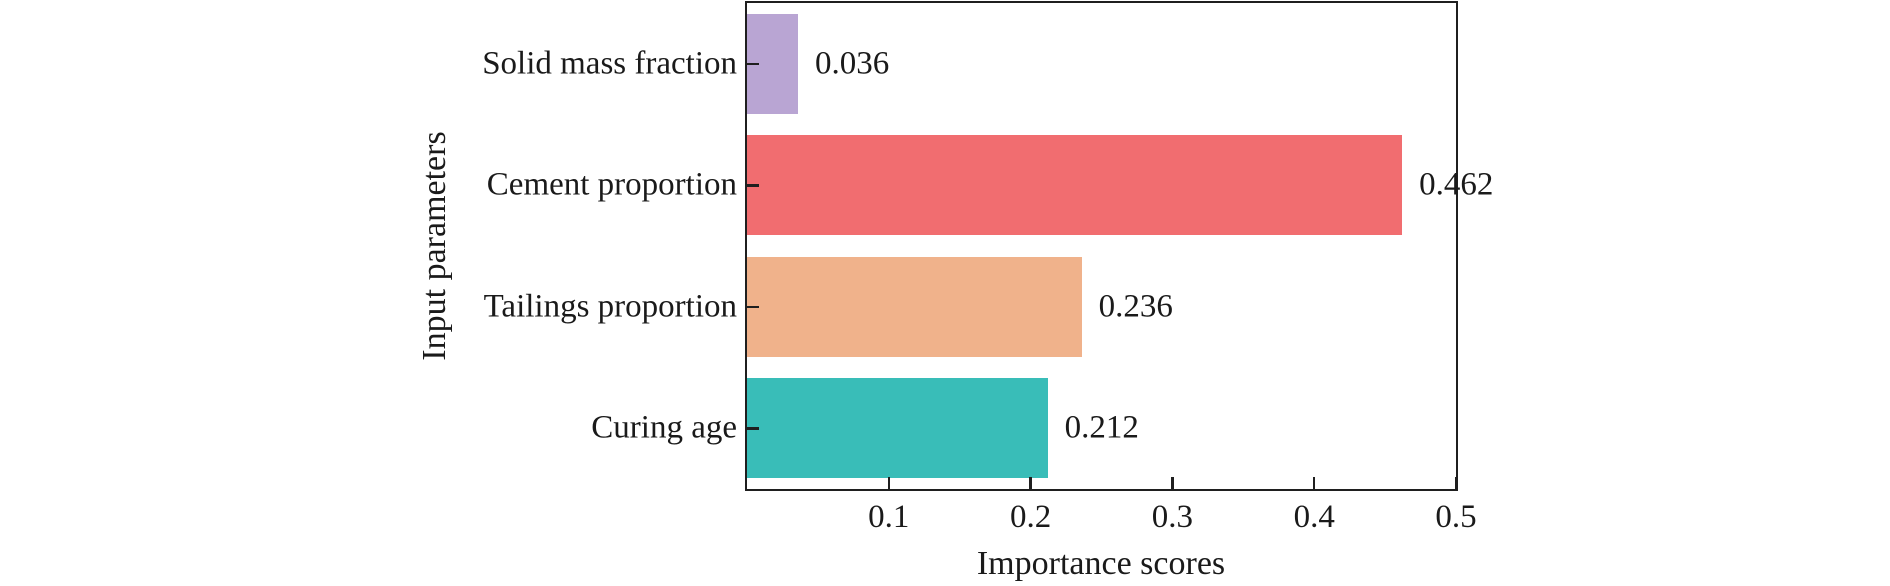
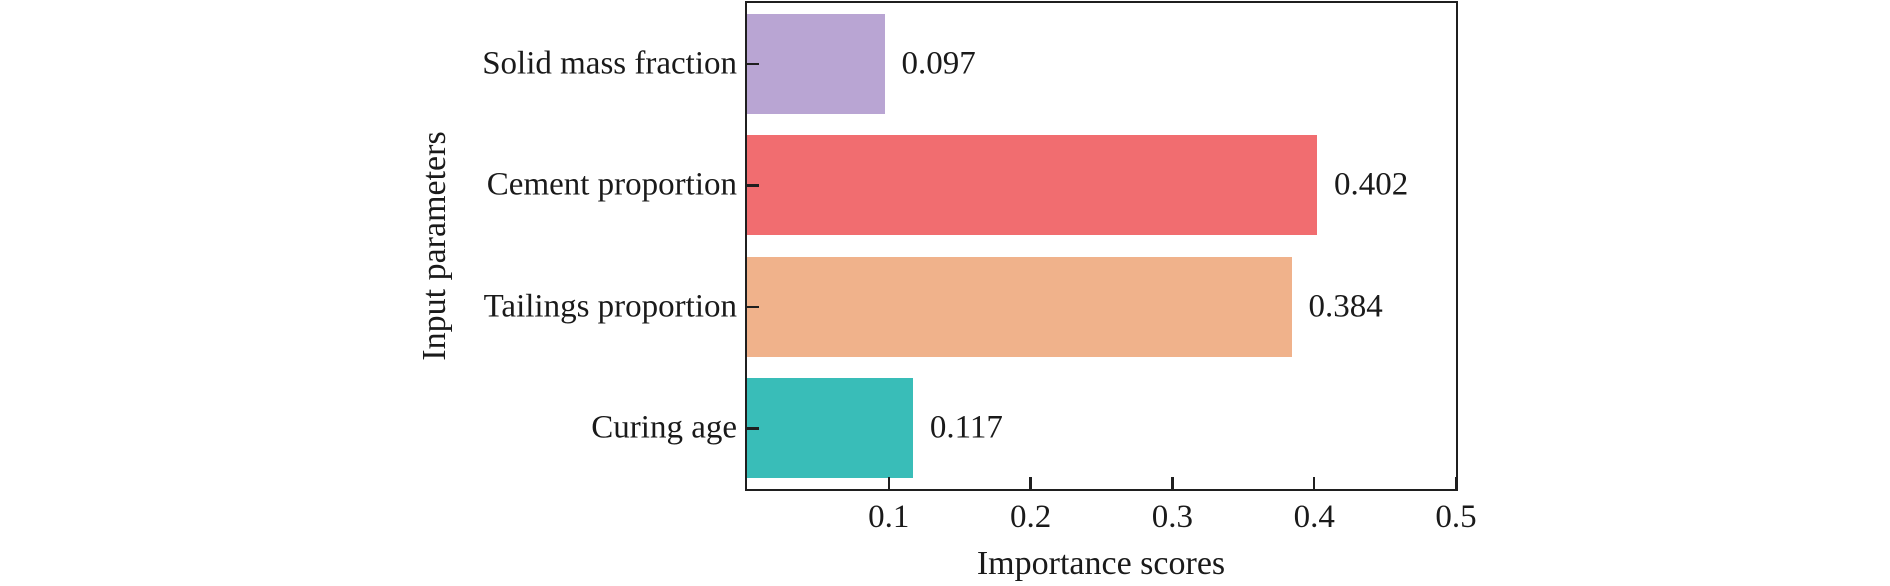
Solid mass fraction: 0.036 -> 0.097
Cement proportion: 0.462 -> 0.402
Tailings proportion: 0.236 -> 0.384
Curing age: 0.212 -> 0.117
